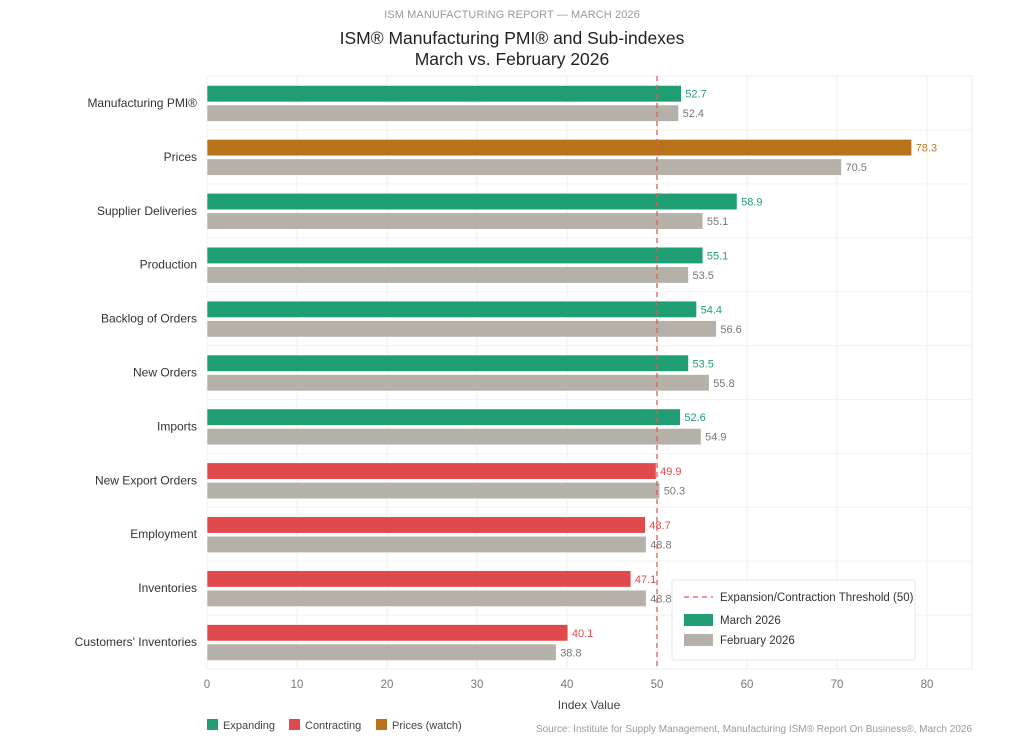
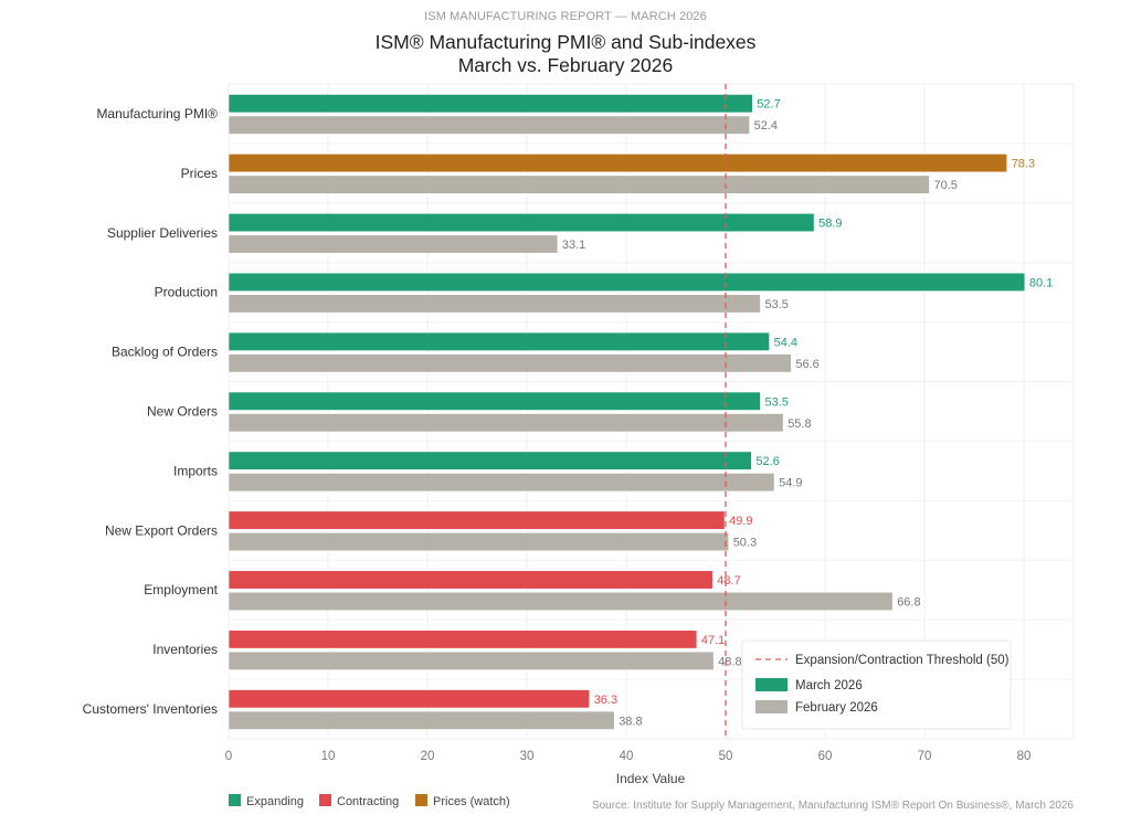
February 2026/Supplier Deliveries: 55.1 -> 33.1
March 2026/Production: 55.1 -> 80.1
February 2026/Employment: 48.8 -> 66.8
March 2026/Customers' Inventories: 40.1 -> 36.3
